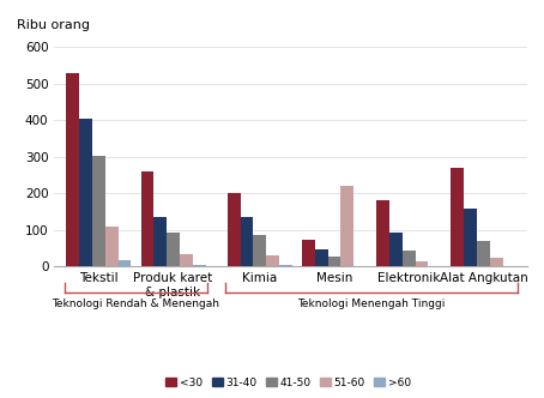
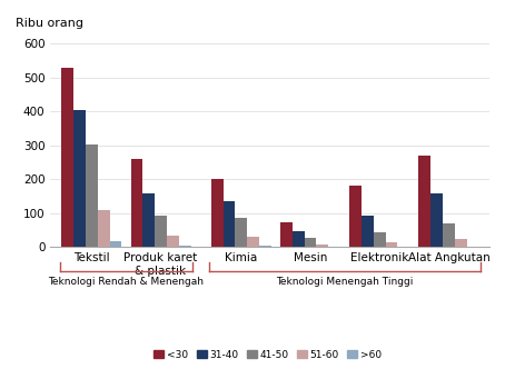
31-40/Produk karet & plastik: 135 -> 158
51-60/Mesin: 220 -> 9
